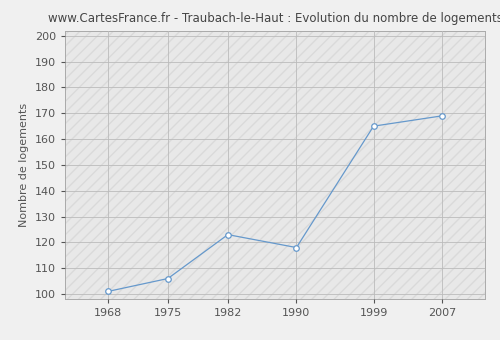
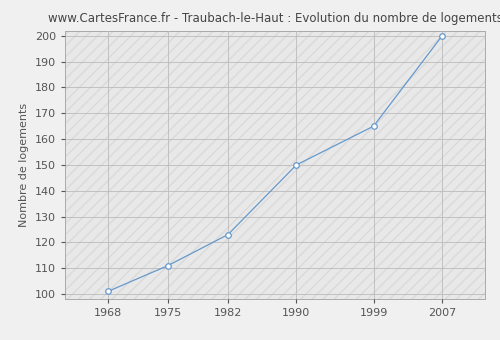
1975: 106 -> 111
1990: 118 -> 150
2007: 169 -> 200
